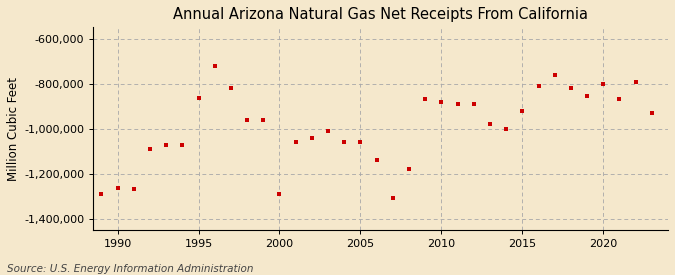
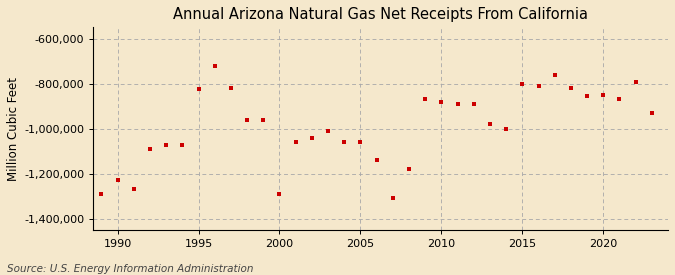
1990: -1,265,000 -> -1,230,000
1995: -865,000 -> -825,000
2015: -920,000 -> -800,000
2020: -800,000 -> -850,000
